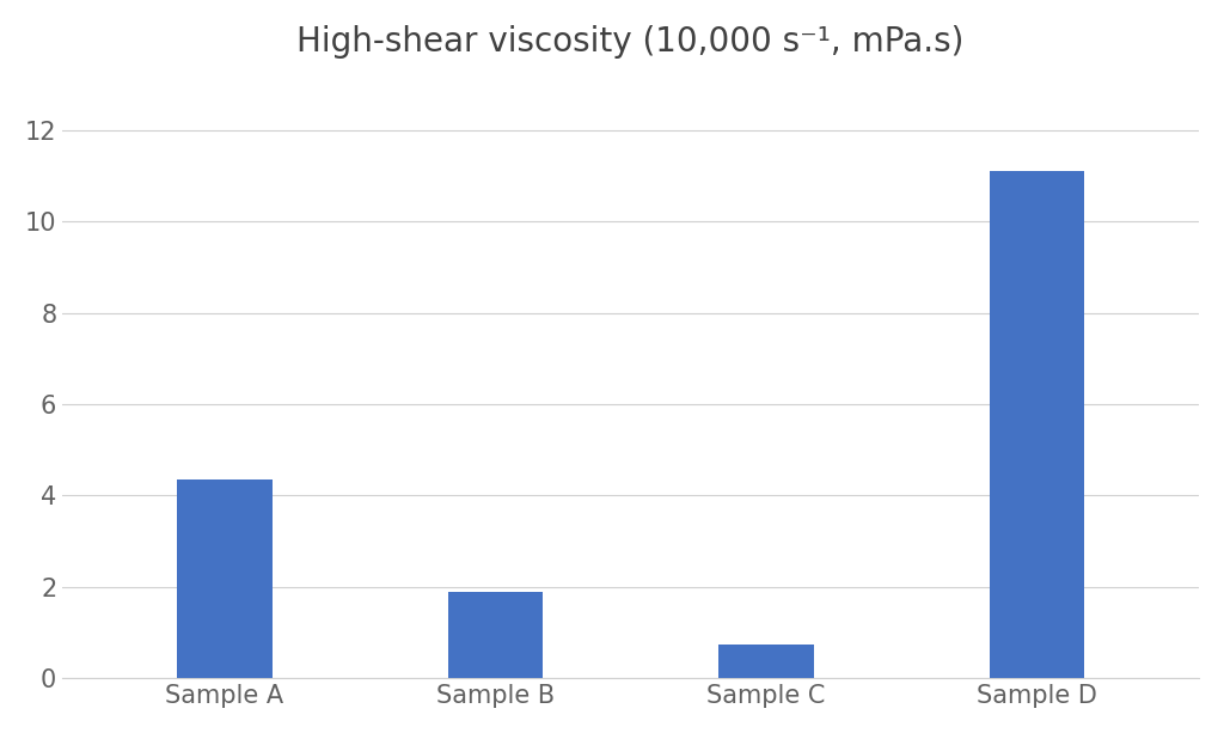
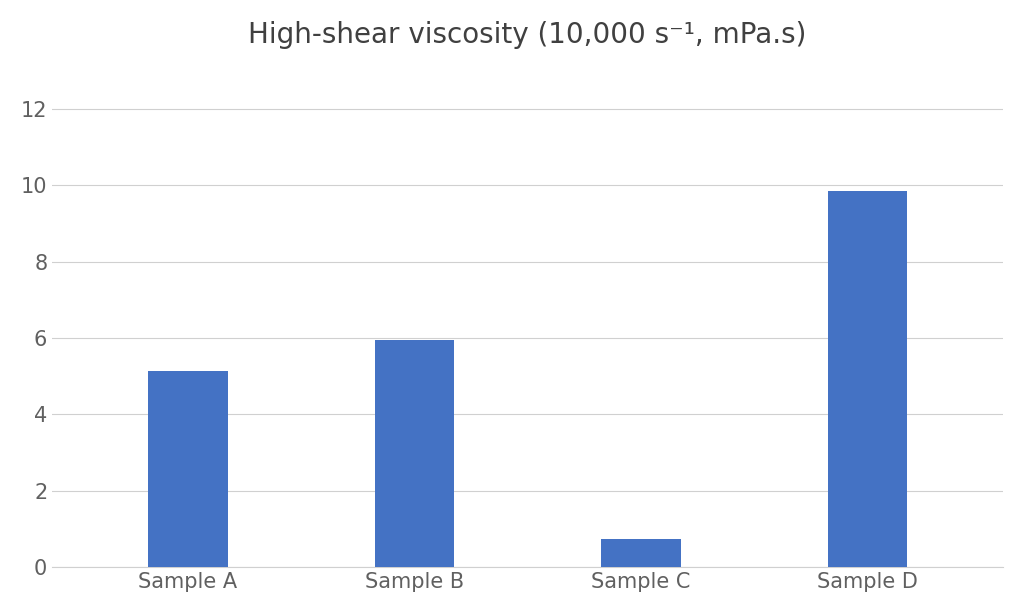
Sample A: 4.35 -> 5.15
Sample B: 1.90 -> 5.95
Sample D: 11.10 -> 9.85
